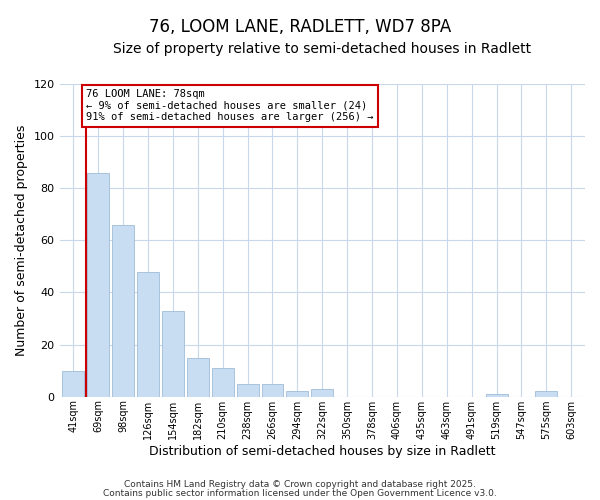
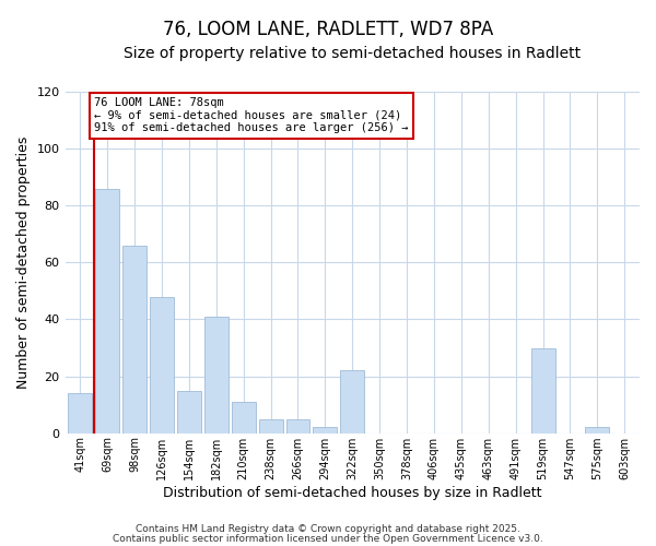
41sqm: 10 -> 14
154sqm: 33 -> 15
182sqm: 15 -> 41
322sqm: 3 -> 22
519sqm: 1 -> 30
